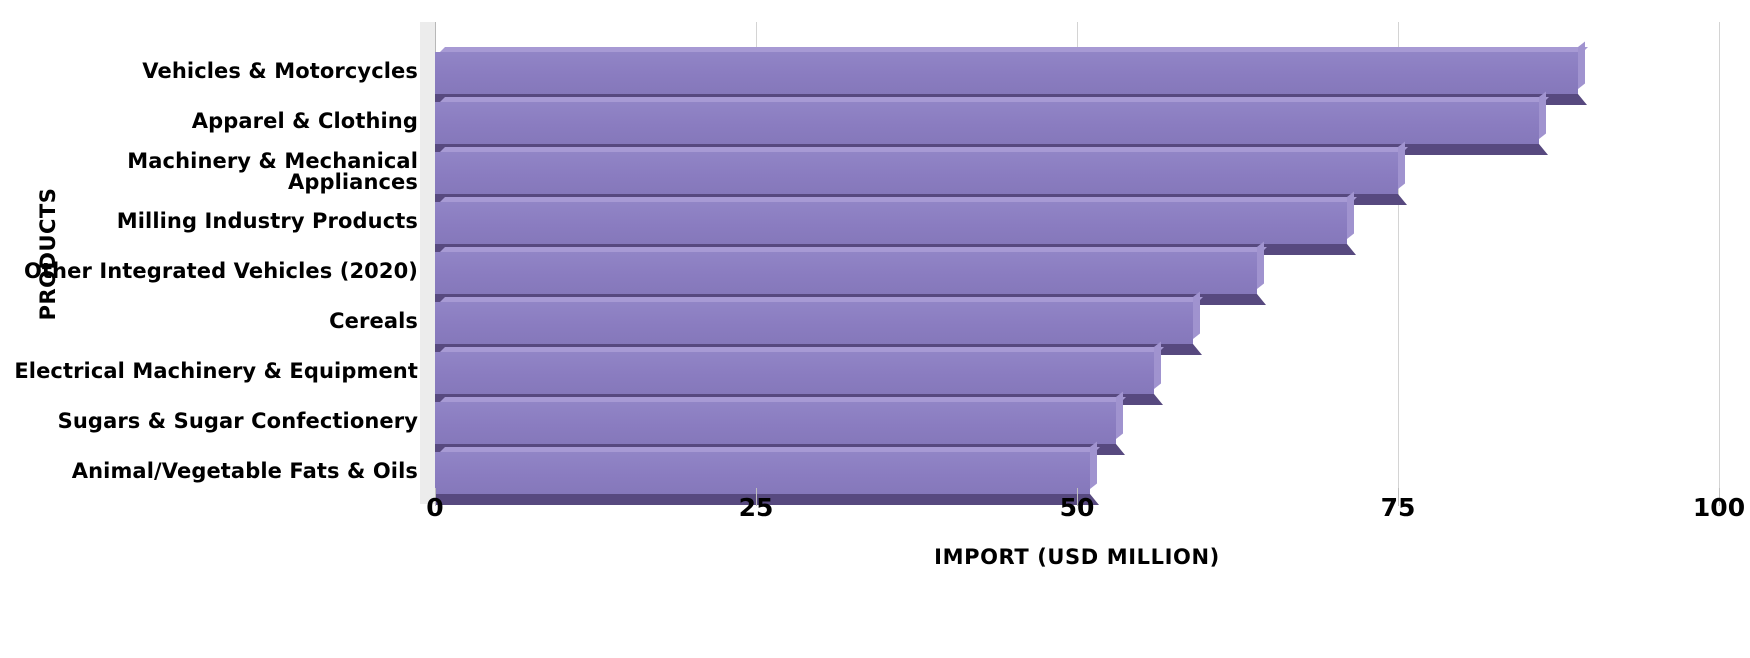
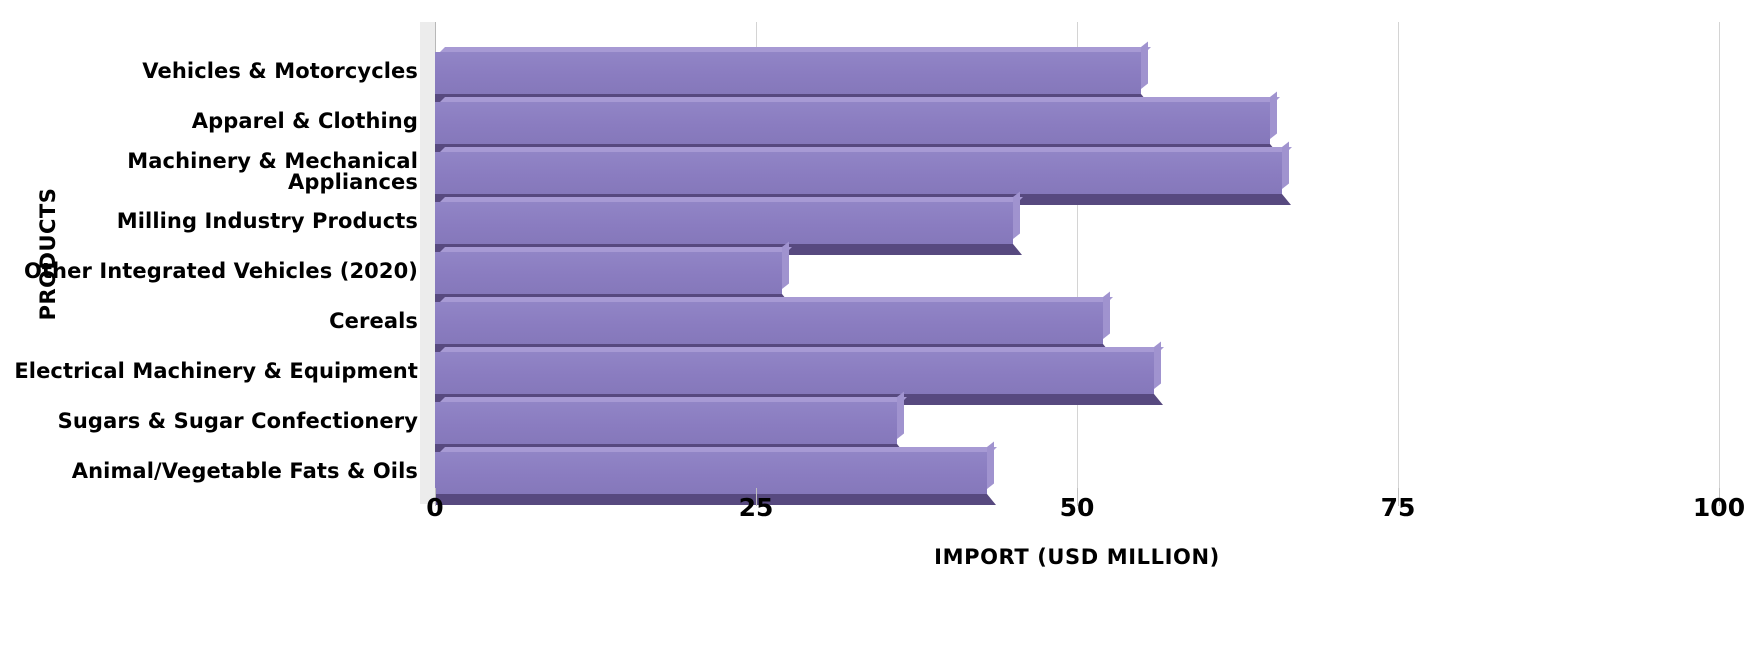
Vehicles & Motorcycles: 89 -> 55
Apparel & Clothing: 86 -> 65
Machinery & Mechanical Appliances: 75 -> 66
Milling Industry Products: 71 -> 45
Other Integrated Vehicles (2020): 64 -> 27
Cereals: 59 -> 52
Sugars & Sugar Confectionery: 53 -> 36
Animal/Vegetable Fats & Oils: 51 -> 43
